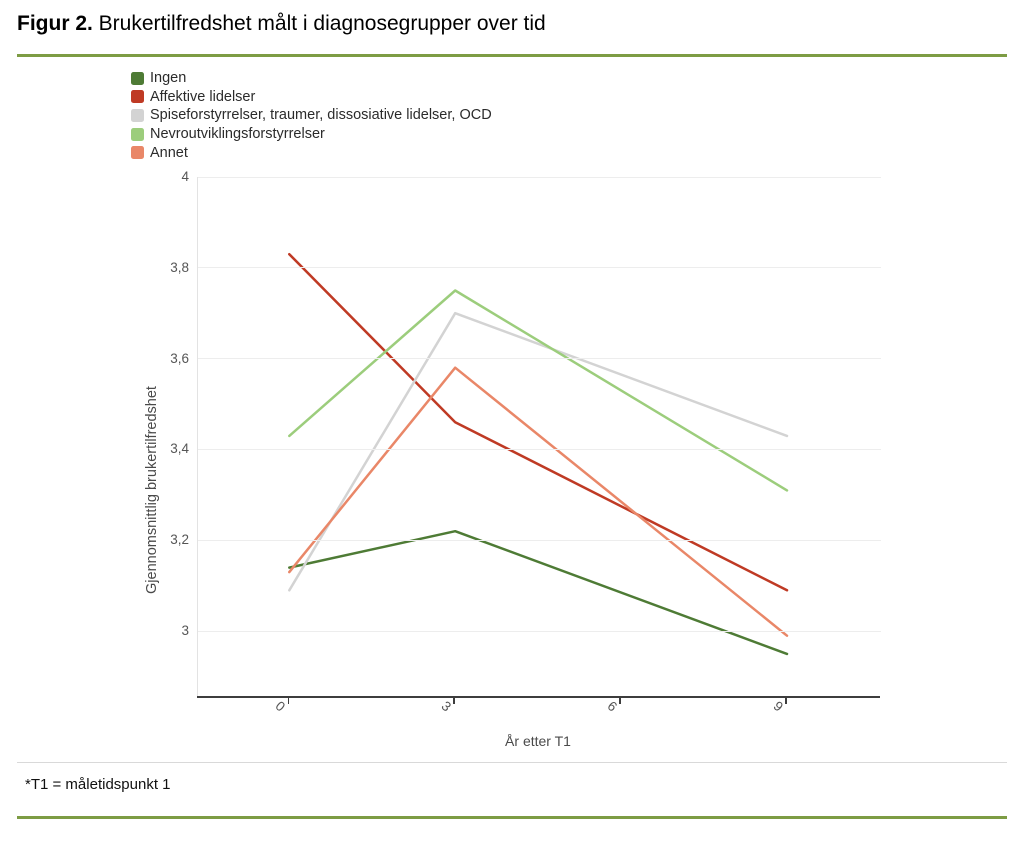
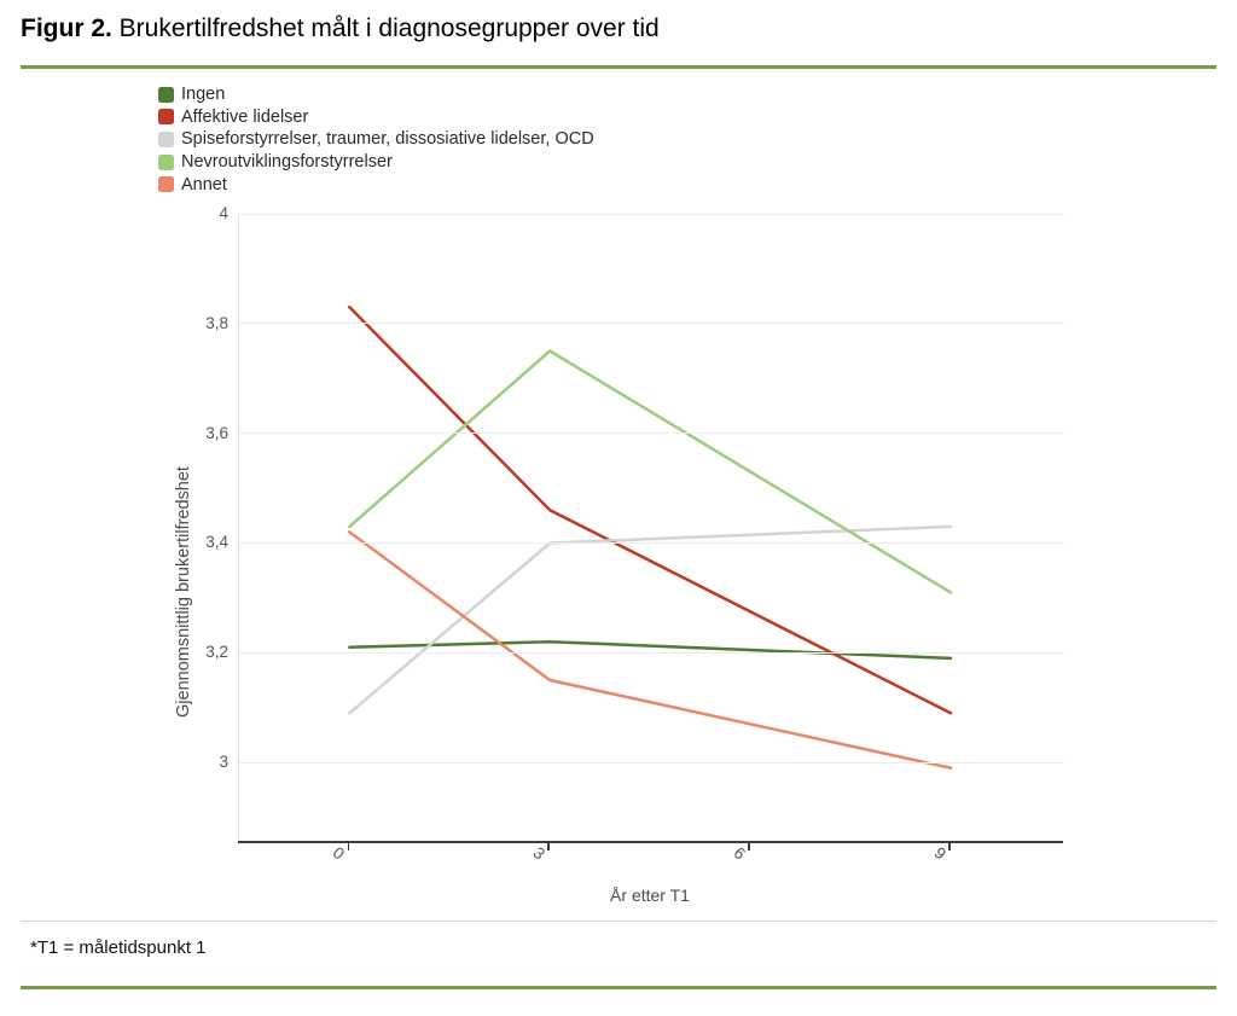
Ingen/0: 3,14 -> 3,21
Annet/0: 3,13 -> 3,42
Spiseforstyrrelser, traumer, dissosiative lidelser, OCD/3: 3,70 -> 3,40
Annet/3: 3,58 -> 3,15
Ingen/9: 2,95 -> 3,19
